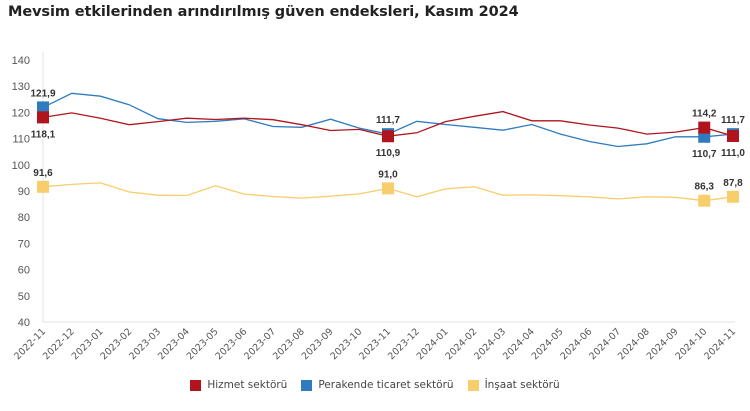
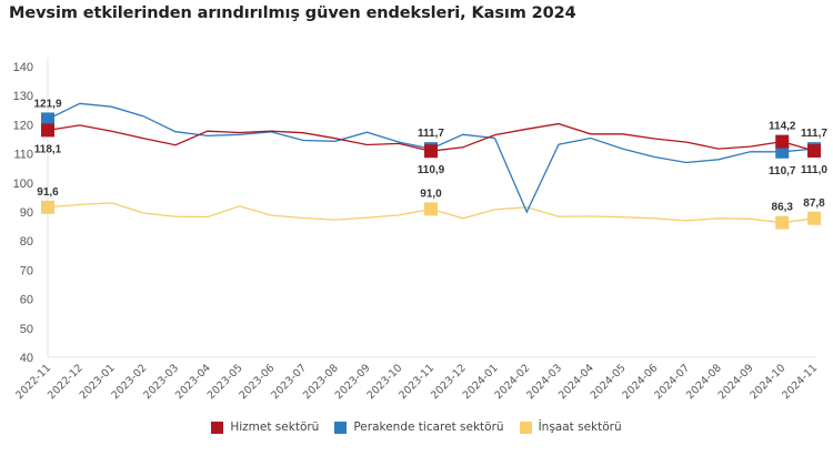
Hizmet sektörü/2023-03: 116 -> 113
Perakende ticaret sektörü/2024-02: 114 -> 90
